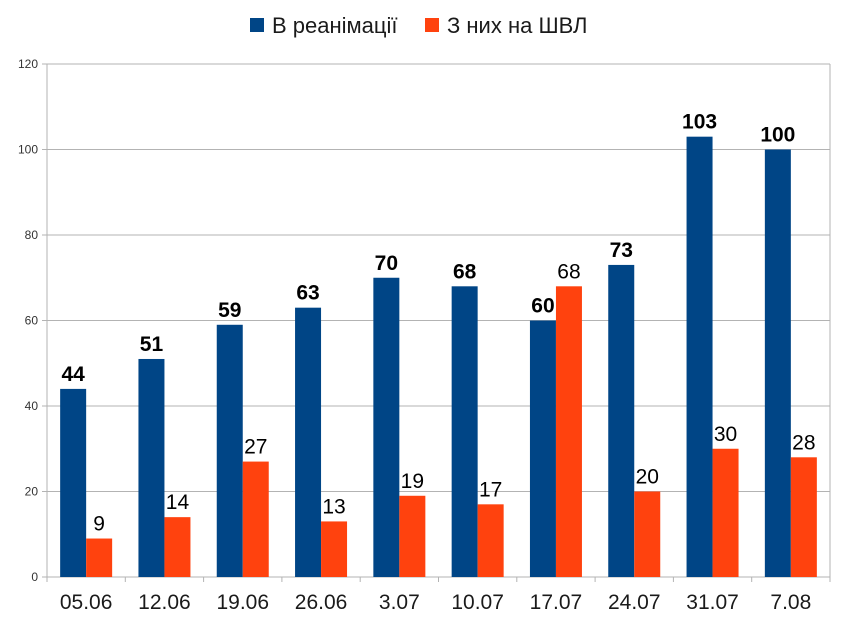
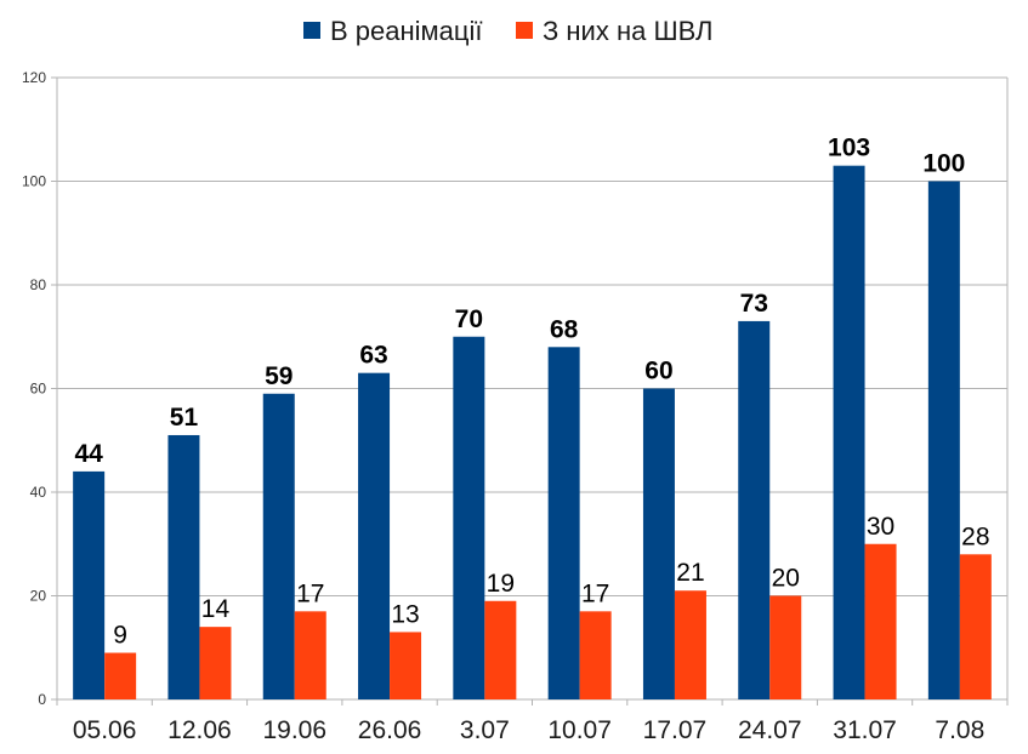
З них на ШВЛ/19.06: 27 -> 17
З них на ШВЛ/17.07: 68 -> 21
